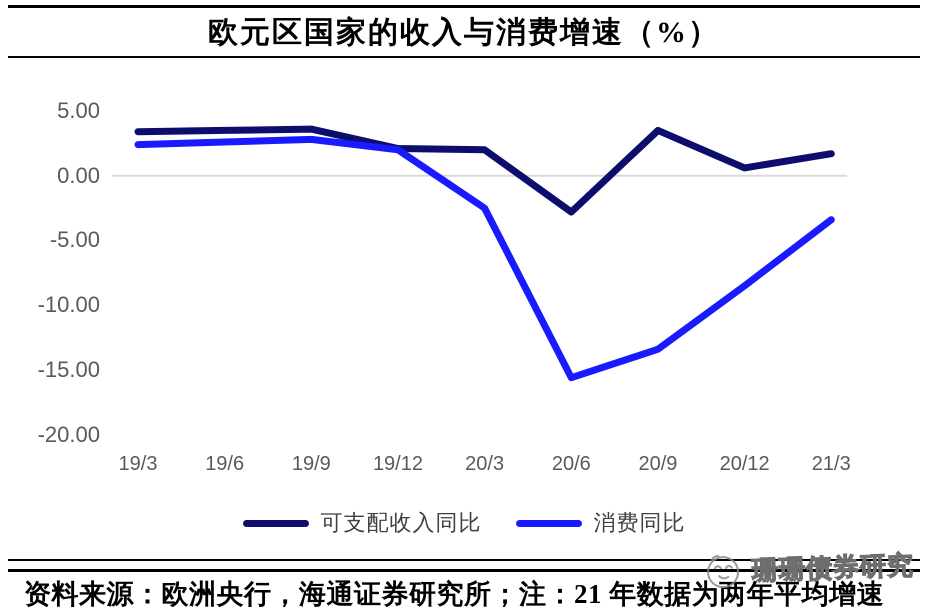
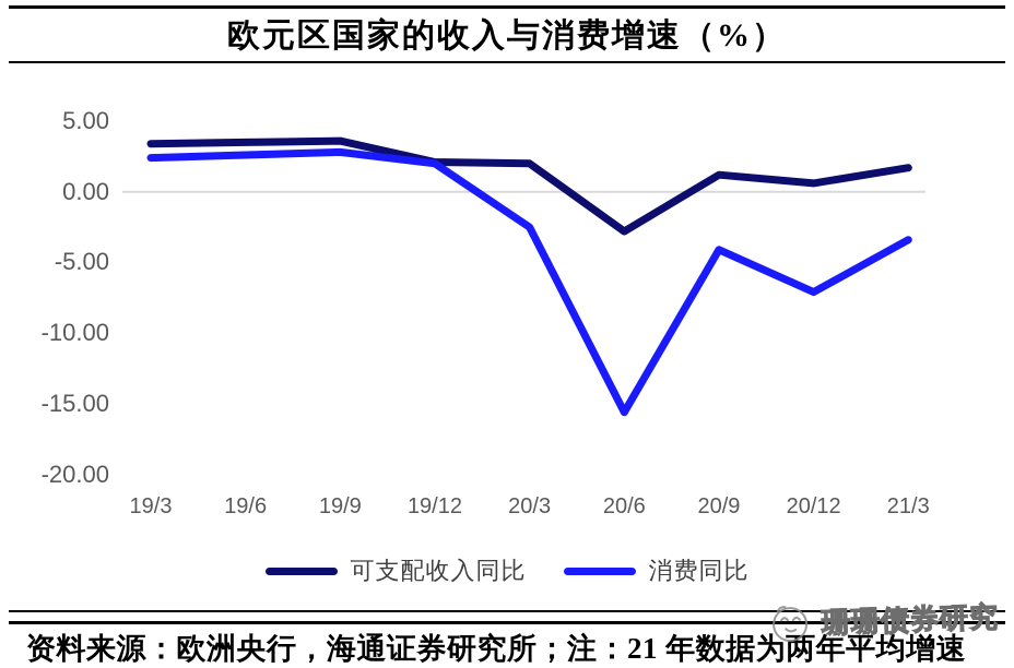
可支配收入同比/20/9: 3.5 -> 1.2
消费同比/20/9: -13.4 -> -4.1
消费同比/20/12: -8.5 -> -7.1
